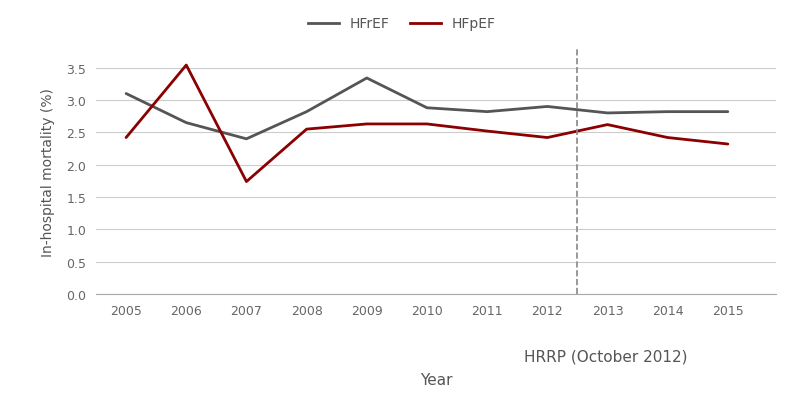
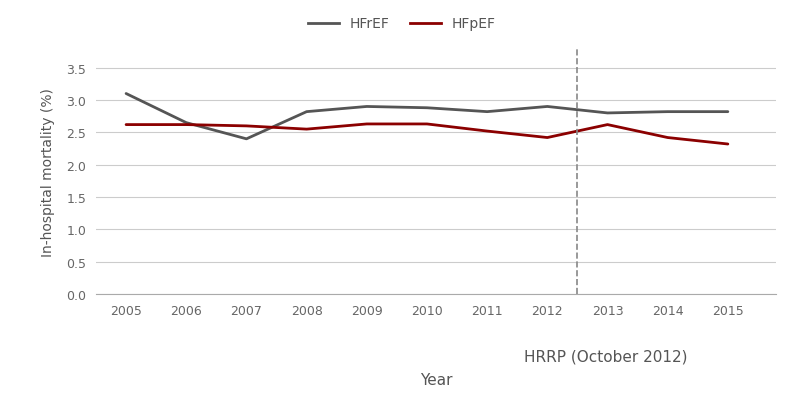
HFpEF/2005: 2.42 -> 2.62
HFpEF/2006: 3.54 -> 2.62
HFpEF/2007: 1.74 -> 2.60
HFrEF/2009: 3.34 -> 2.90
